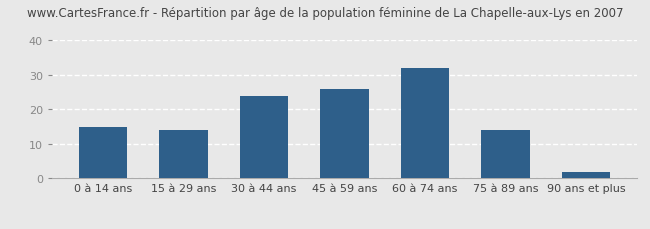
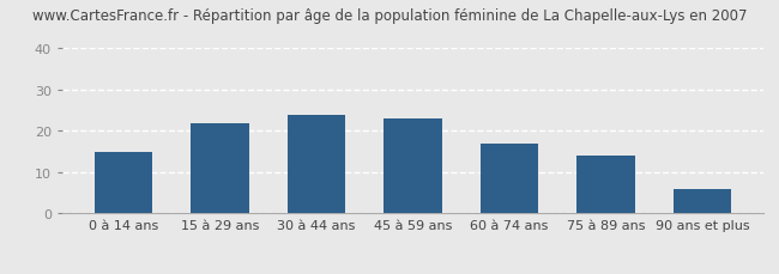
15 à 29 ans: 14 -> 22
45 à 59 ans: 26 -> 23
60 à 74 ans: 32 -> 17
90 ans et plus: 2 -> 6
